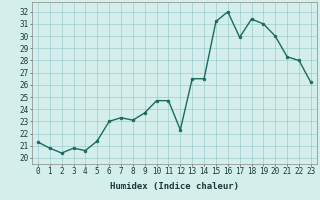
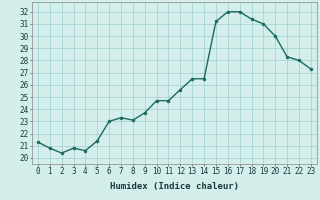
12: 22.3 -> 25.6
17: 29.9 -> 32.0
23: 26.2 -> 27.3
